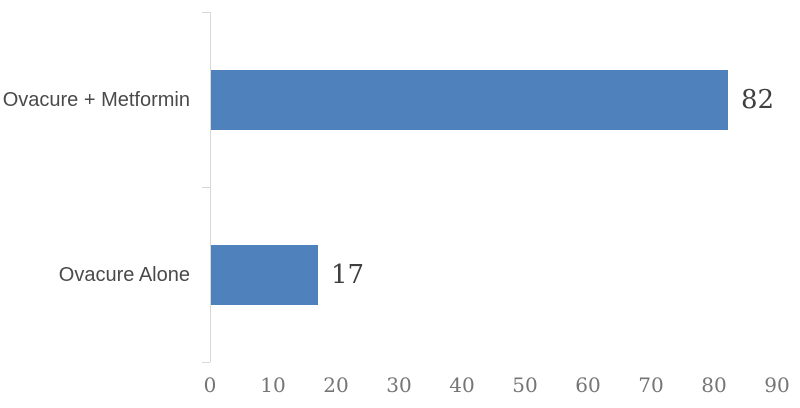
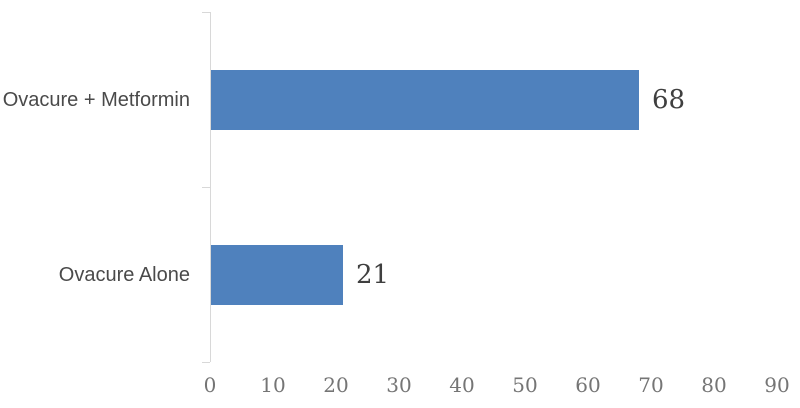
Ovacure + Metformin: 82 -> 68
Ovacure Alone: 17 -> 21
